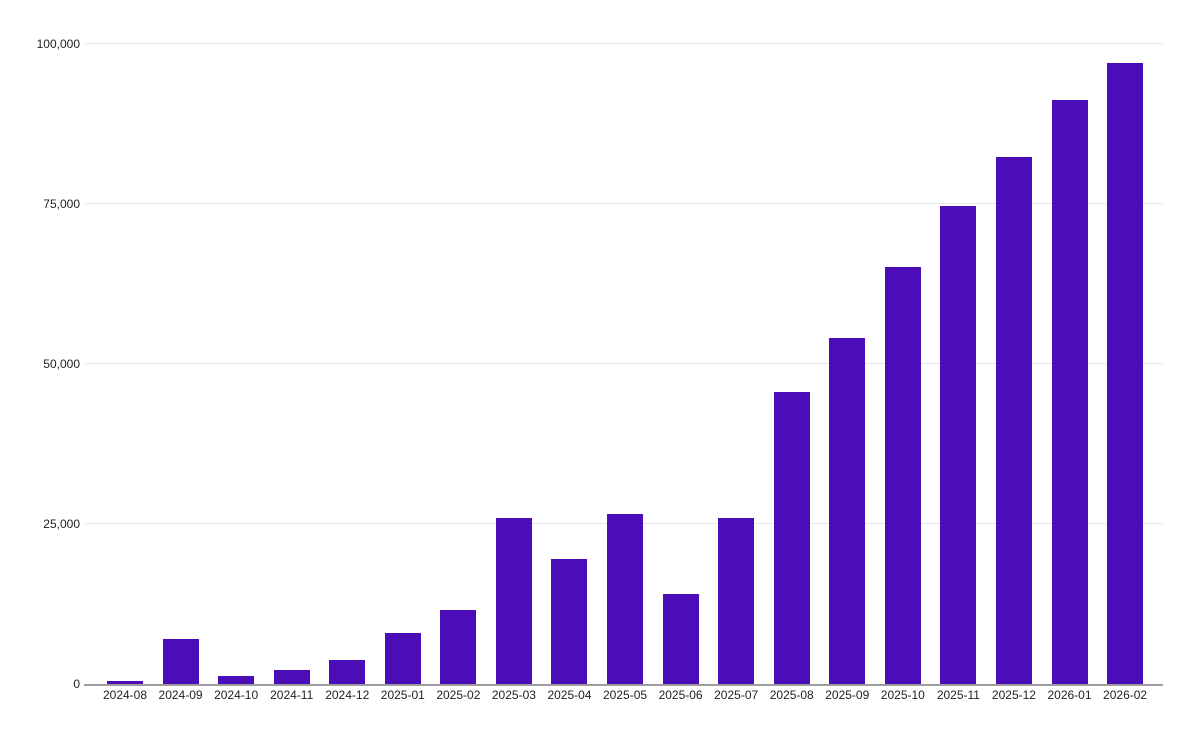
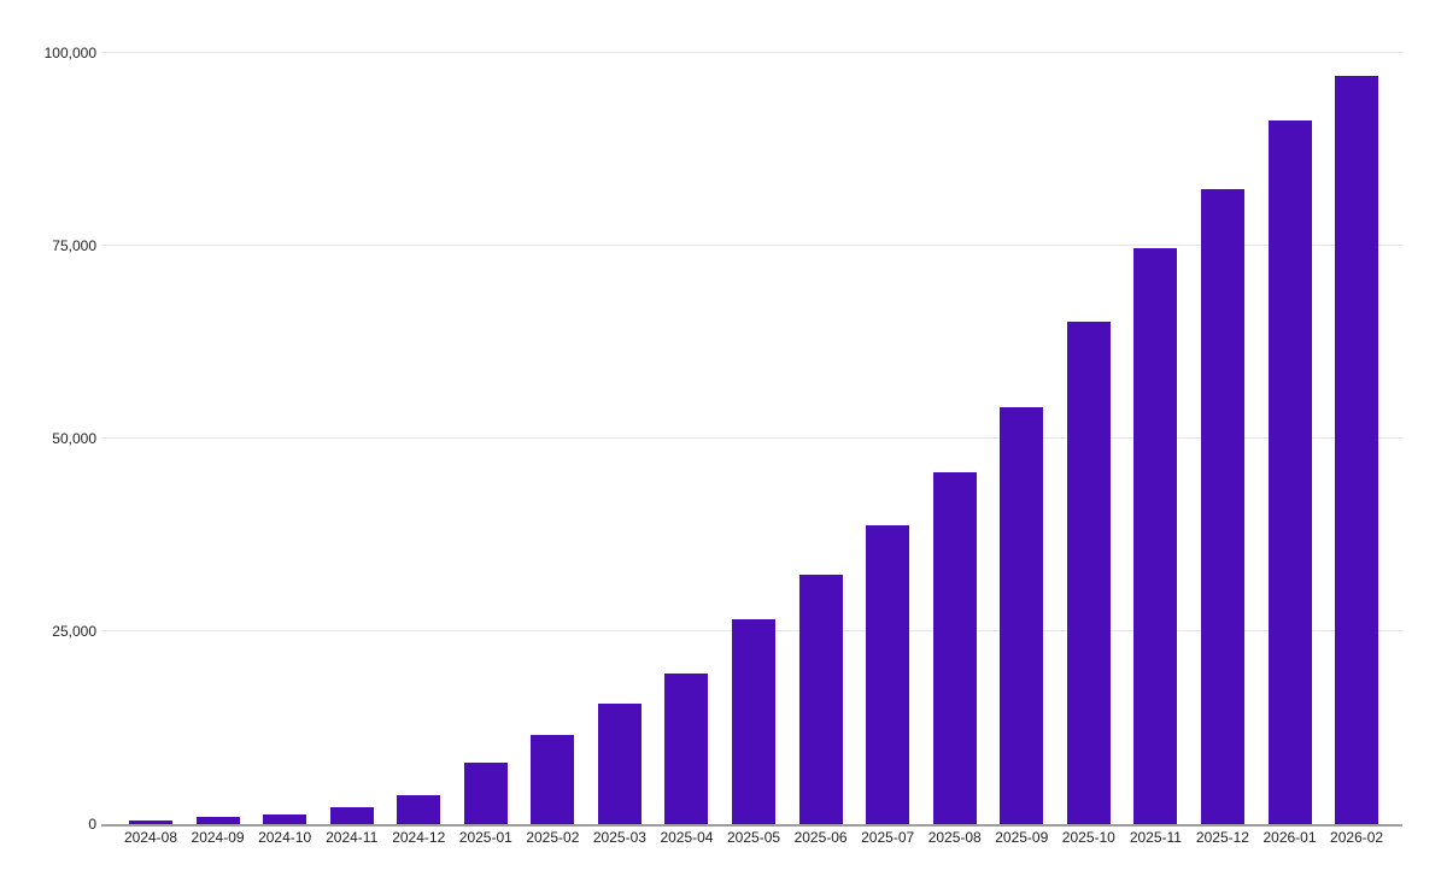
2024-09: 7000 -> 1000
2025-03: 26000 -> 16000
2025-06: 14000 -> 32000
2025-07: 26000 -> 39000
